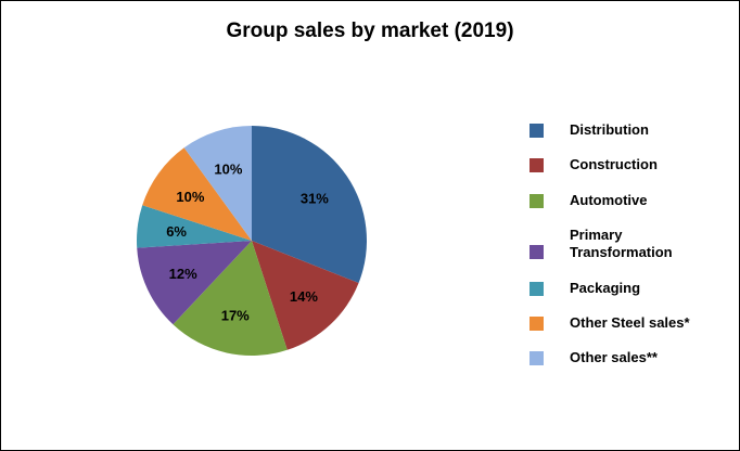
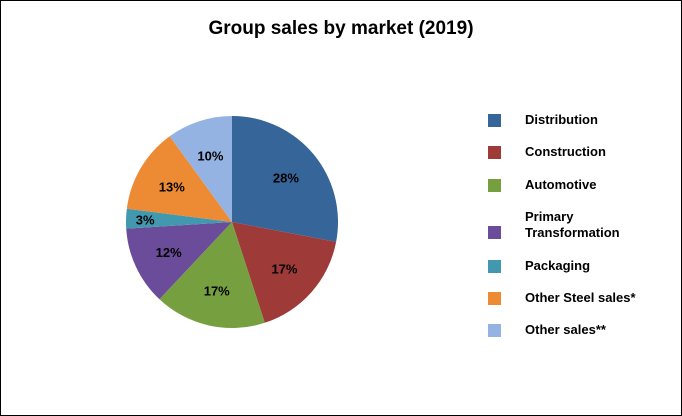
Distribution: 31% -> 28%
Construction: 14% -> 17%
Packaging: 6% -> 3%
Other Steel sales*: 10% -> 13%
